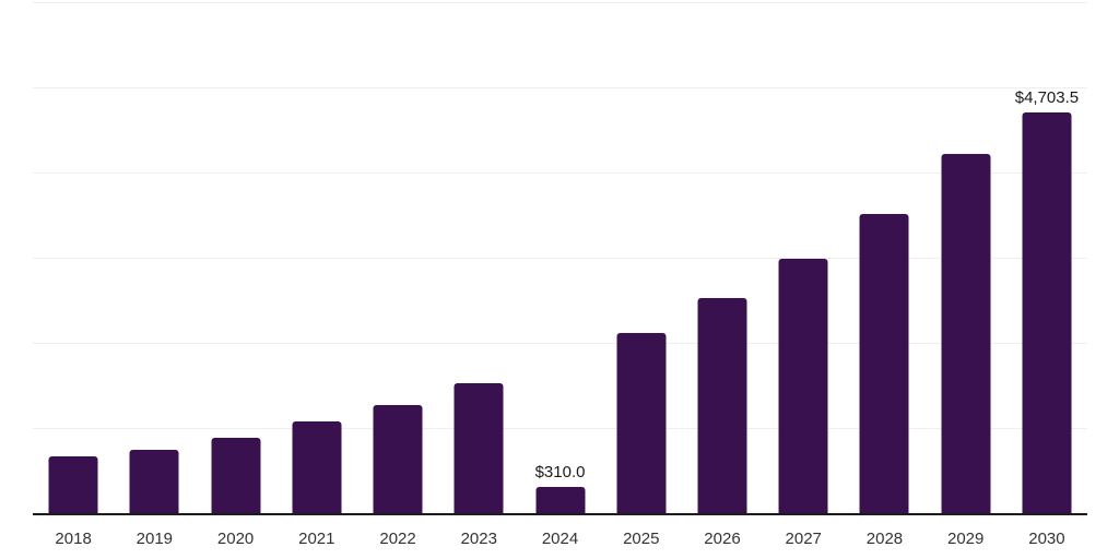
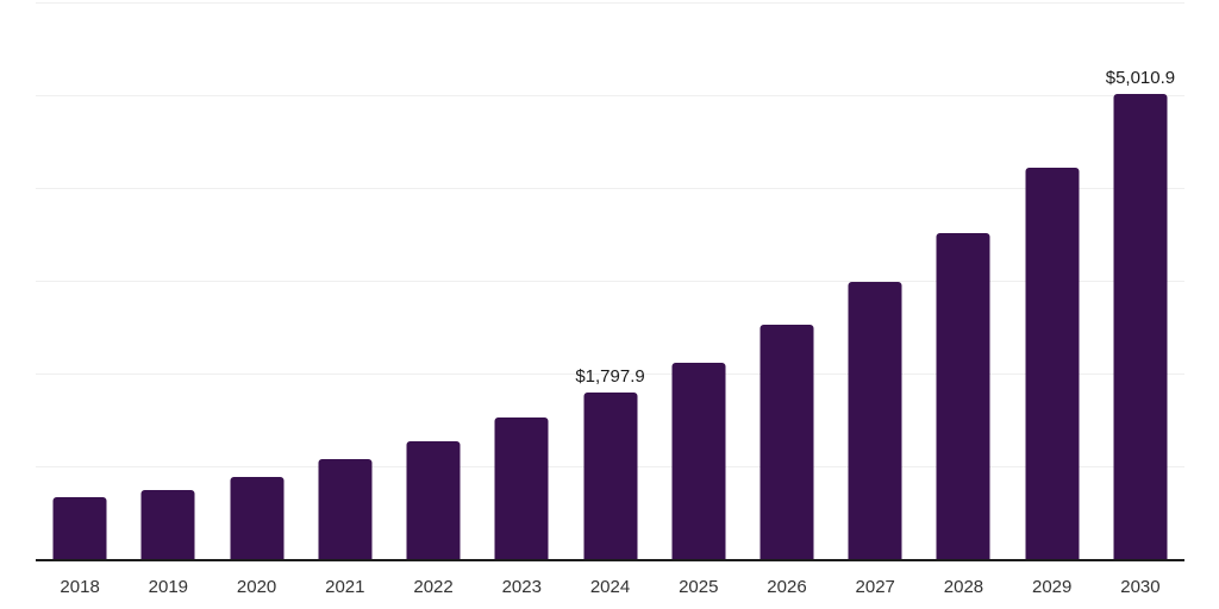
2024: $310.0 -> $1,797.9
2030: $4,703.5 -> $5,010.9
